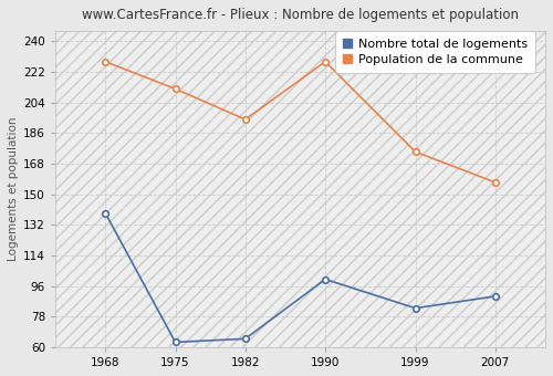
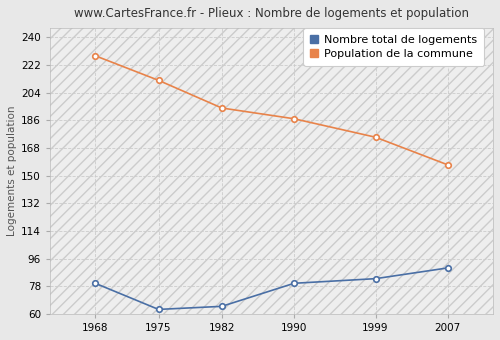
Nombre total de logements/1968: 139 -> 80
Nombre total de logements/1990: 100 -> 80
Population de la commune/1990: 228 -> 187
